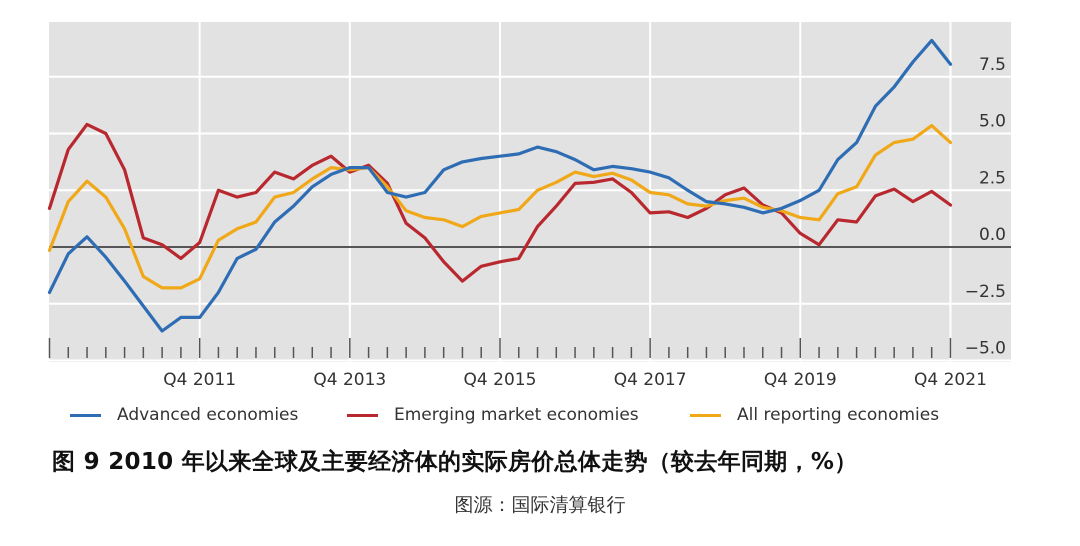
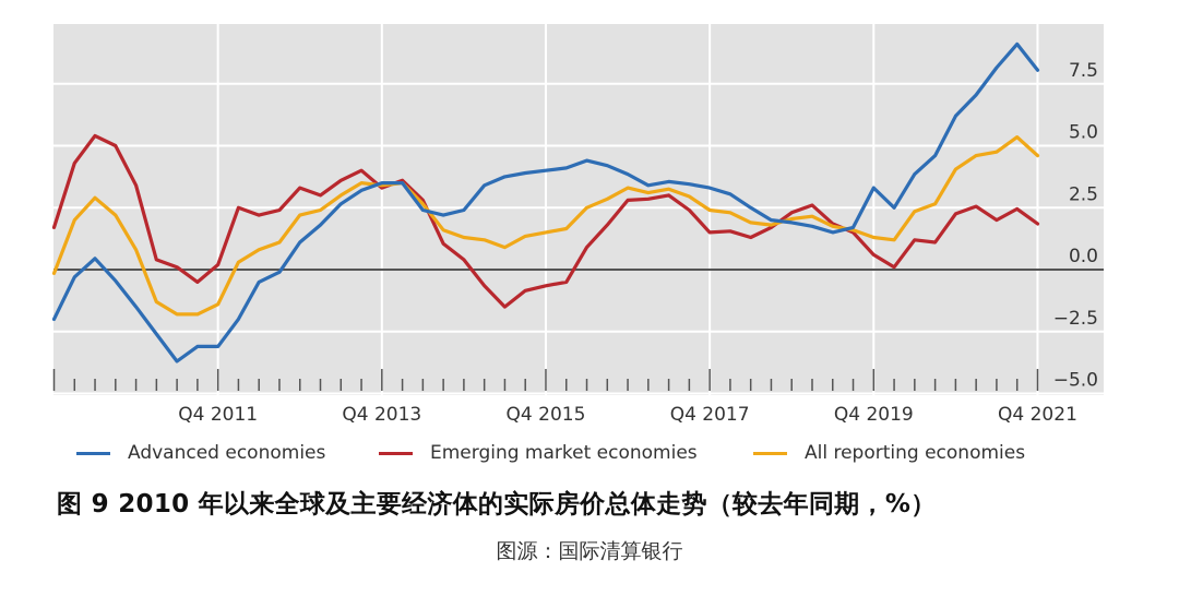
Advanced economies/Q4 2019: 2.0 -> 3.3
